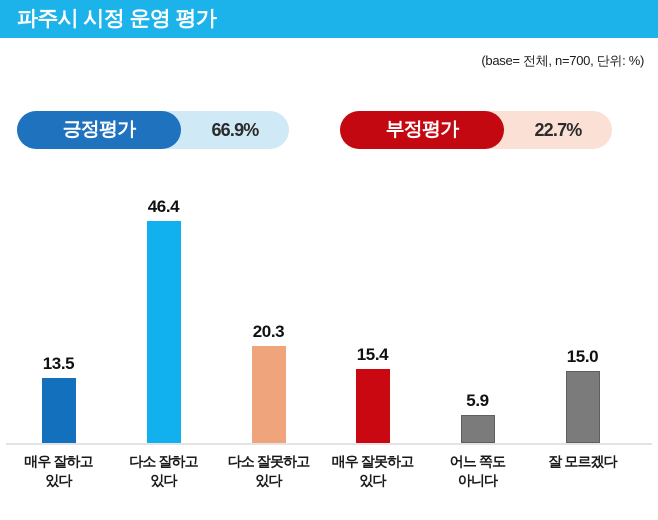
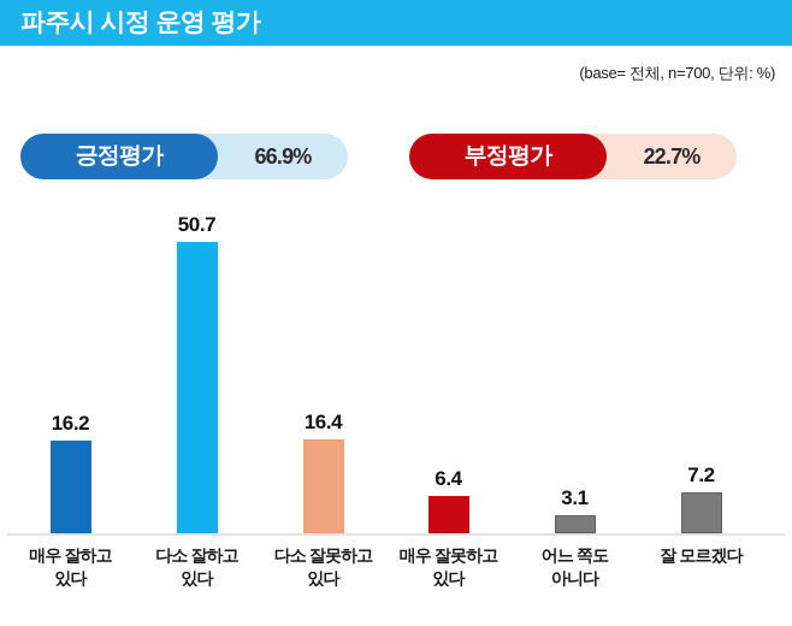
매우 잘하고 있다: 13.5 -> 16.2
다소 잘하고 있다: 46.4 -> 50.7
다소 잘못하고 있다: 20.3 -> 16.4
매우 잘못하고 있다: 15.4 -> 6.4
어느 쪽도 아니다: 5.9 -> 3.1
잘 모르겠다: 15.0 -> 7.2
